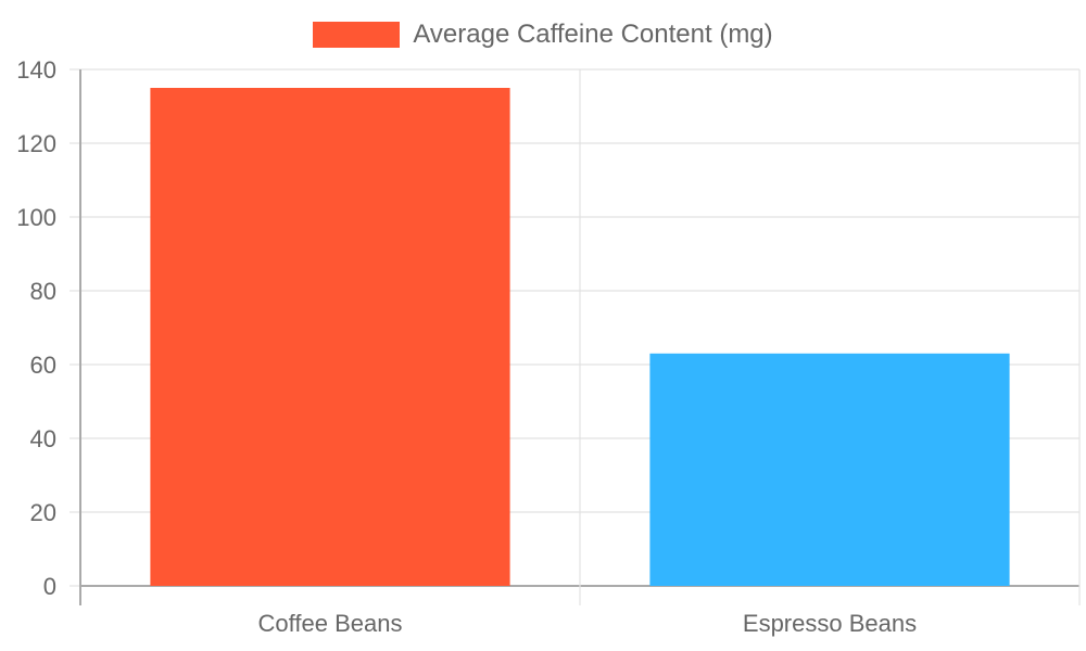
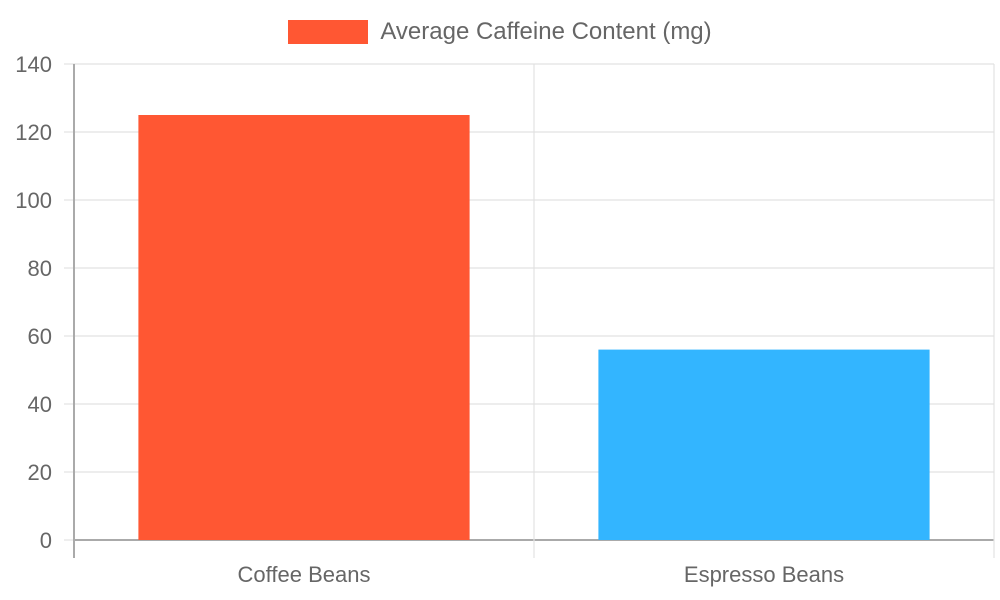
Coffee Beans: 135 -> 125
Espresso Beans: 63 -> 56
